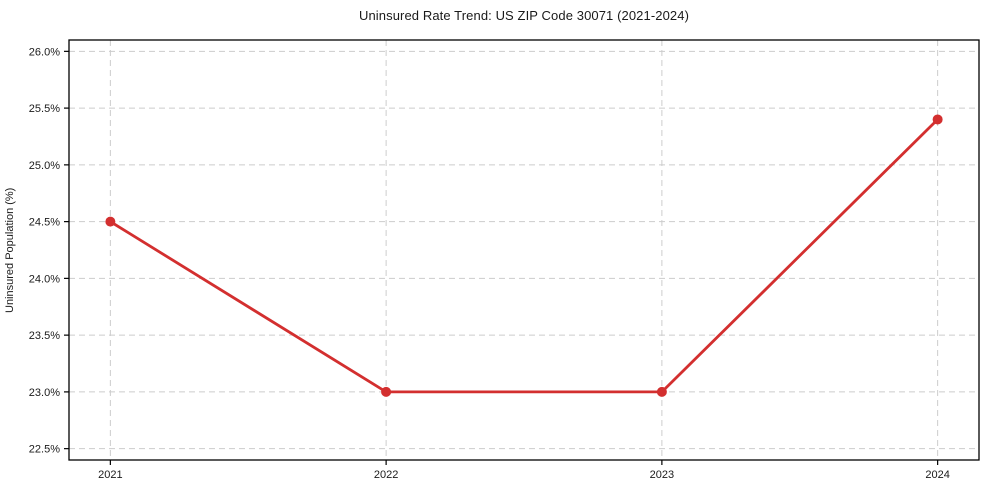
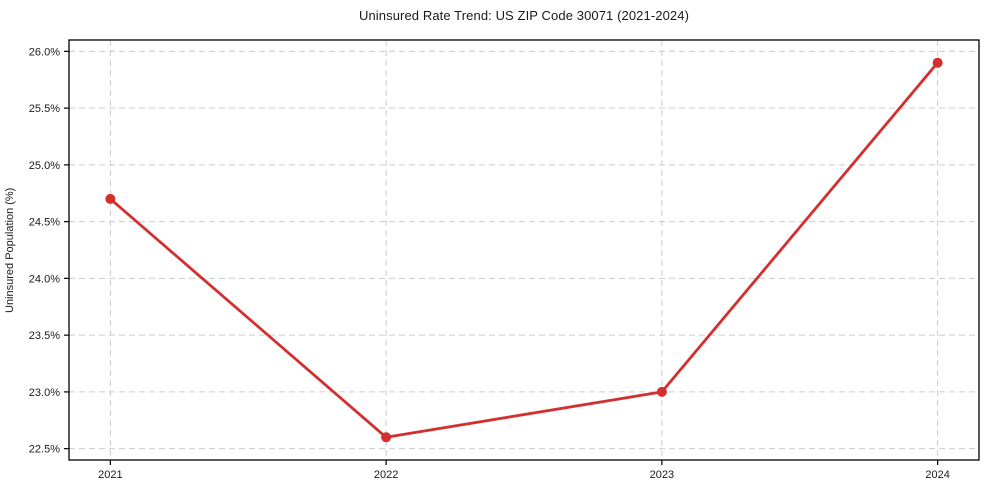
2021: 24.5% -> 24.7%
2022: 23.0% -> 22.6%
2024: 25.4% -> 25.9%
